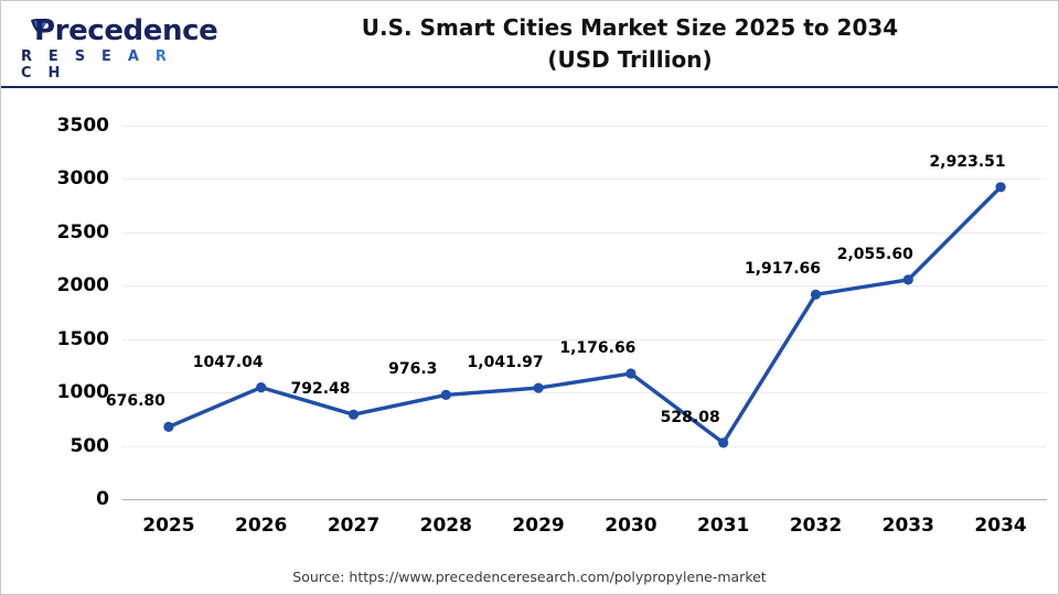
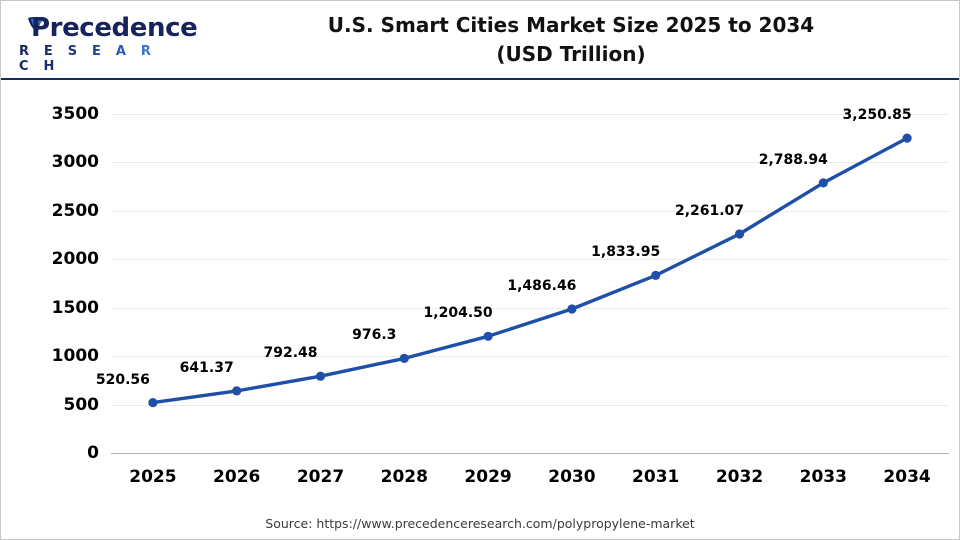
2025: 676.80 -> 520.56
2026: 1047.04 -> 641.37
2029: 1,041.97 -> 1,204.50
2030: 1,176.66 -> 1,486.46
2031: 528.08 -> 1,833.95
2032: 1,917.66 -> 2,261.07
2033: 2,055.60 -> 2,788.94
2034: 2,923.51 -> 3,250.85
